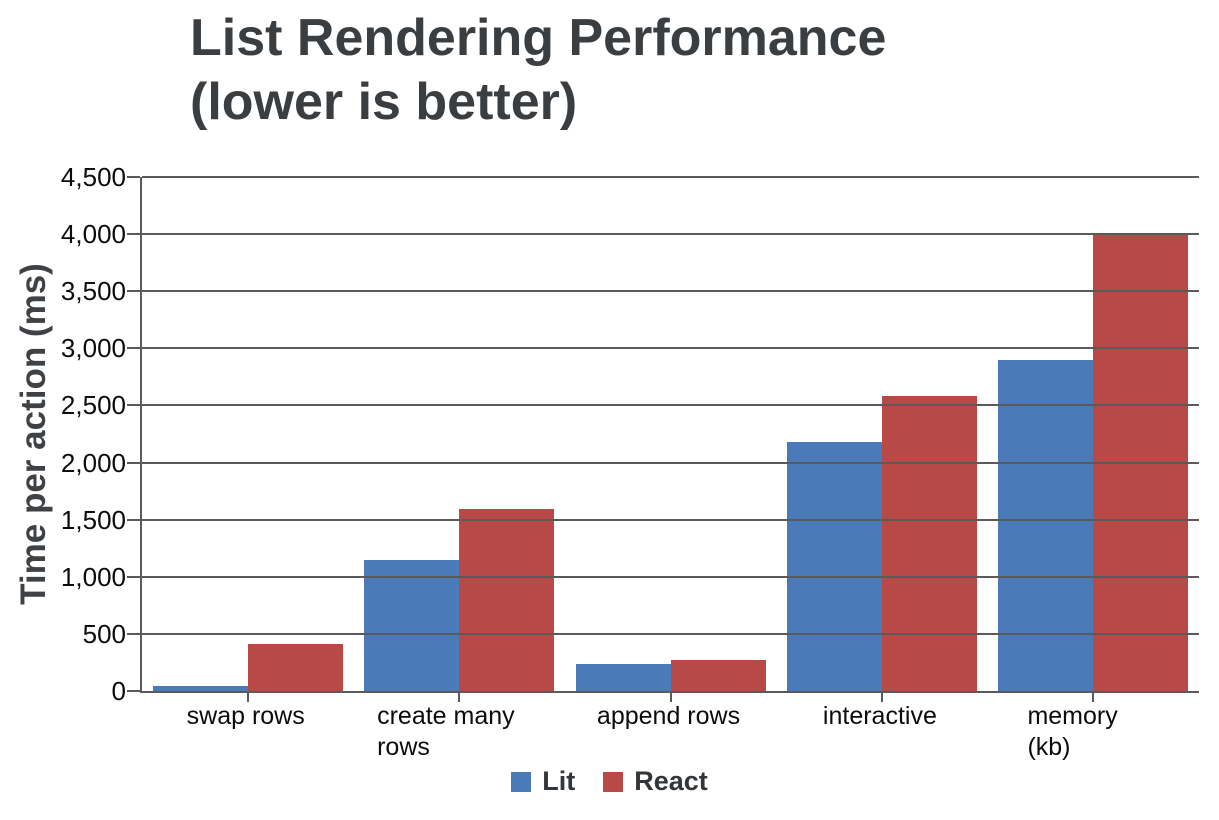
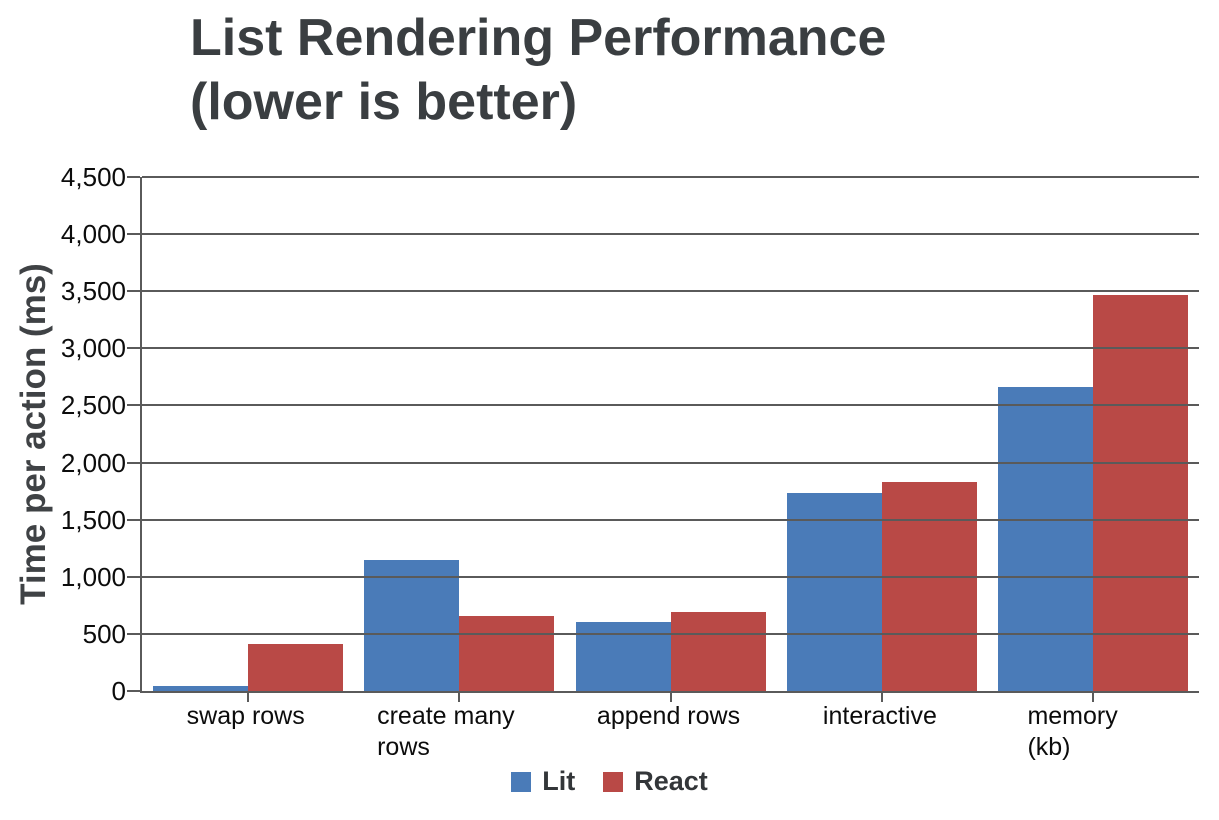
React/create many rows: 1600 -> 660
Lit/append rows: 240 -> 600
React/append rows: 270 -> 690
Lit/interactive: 2180 -> 1730
React/interactive: 2580 -> 1830
Lit/memory (kb): 2900 -> 2660
React/memory (kb): 4000 -> 3470
